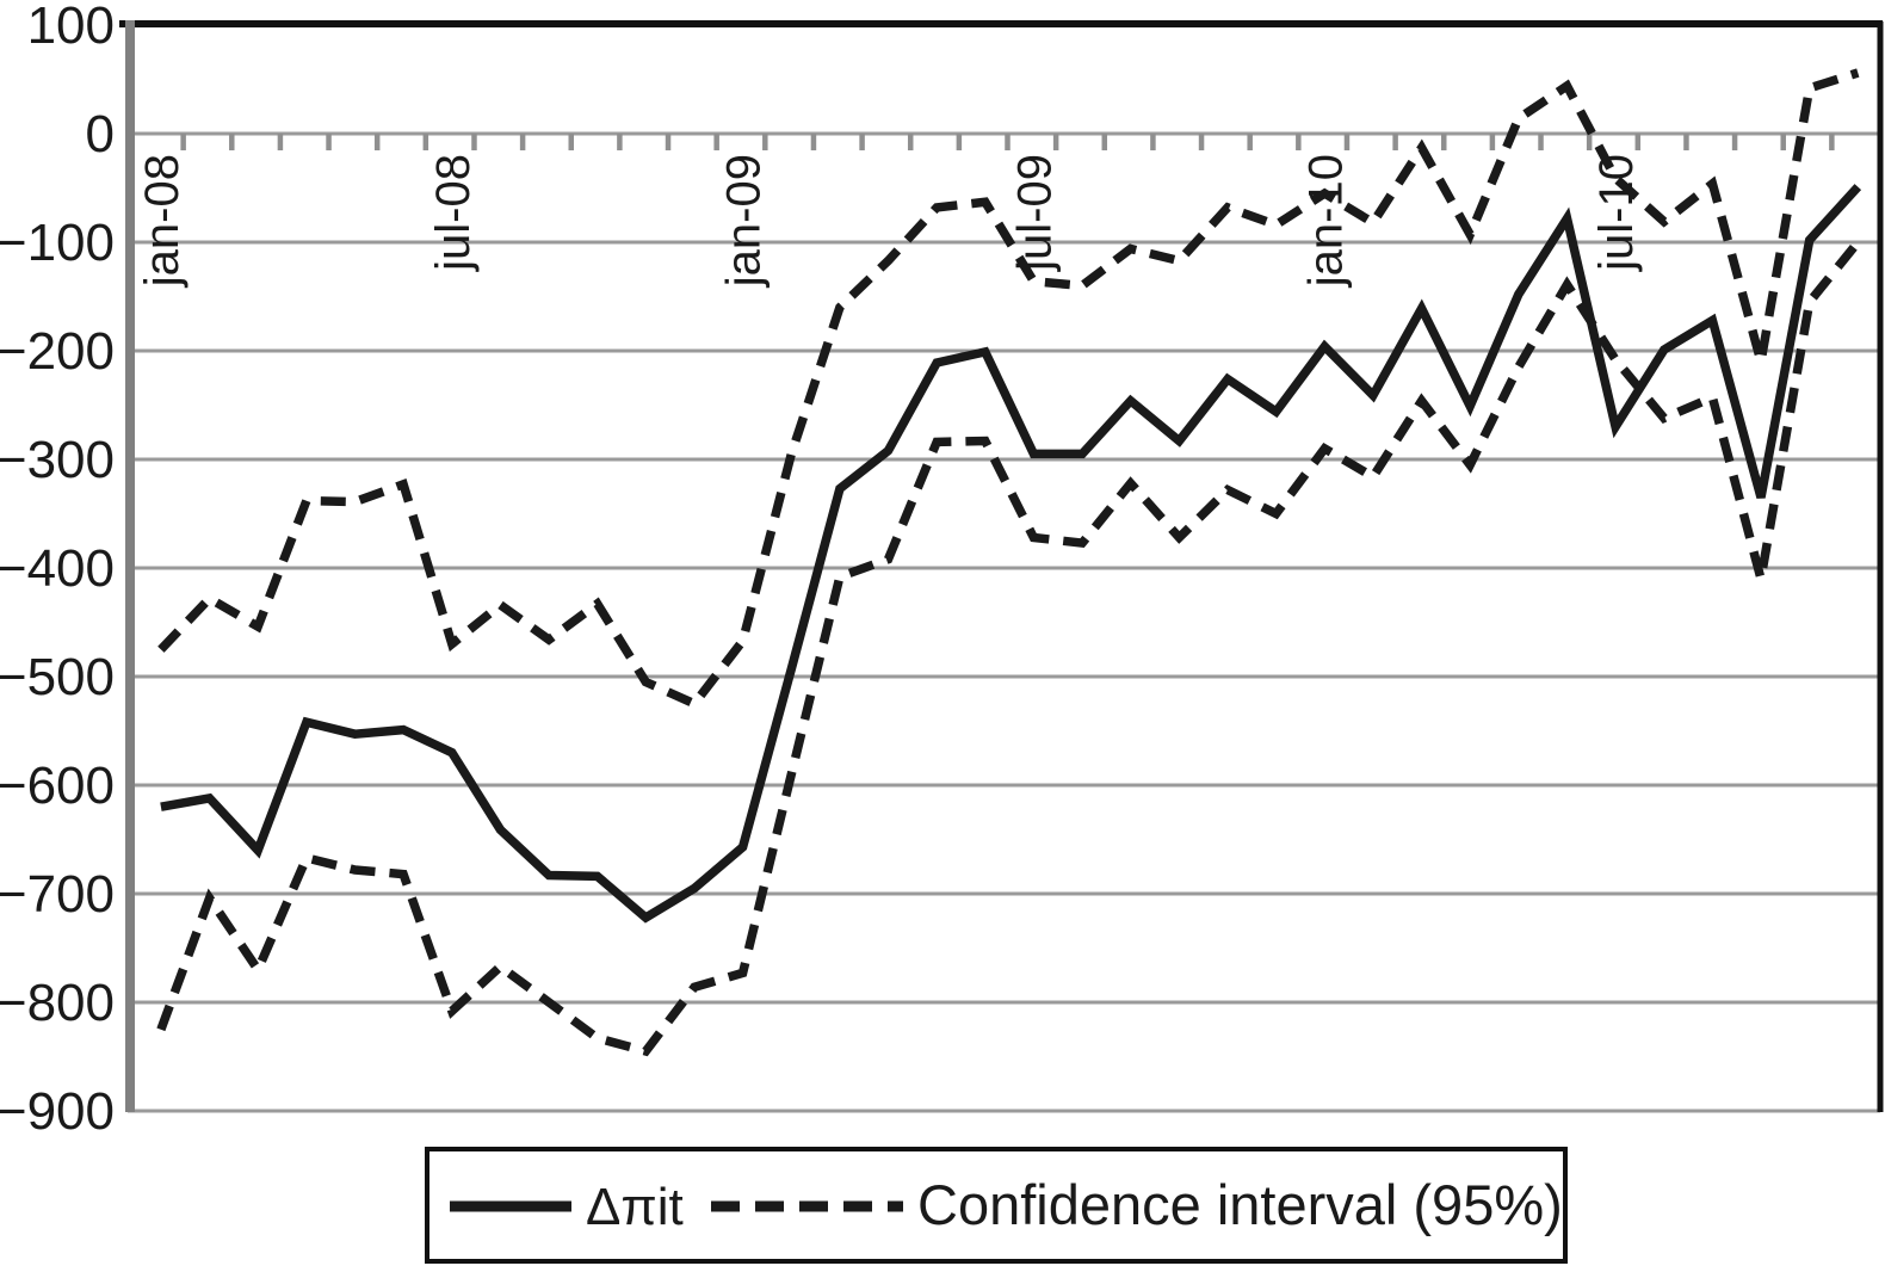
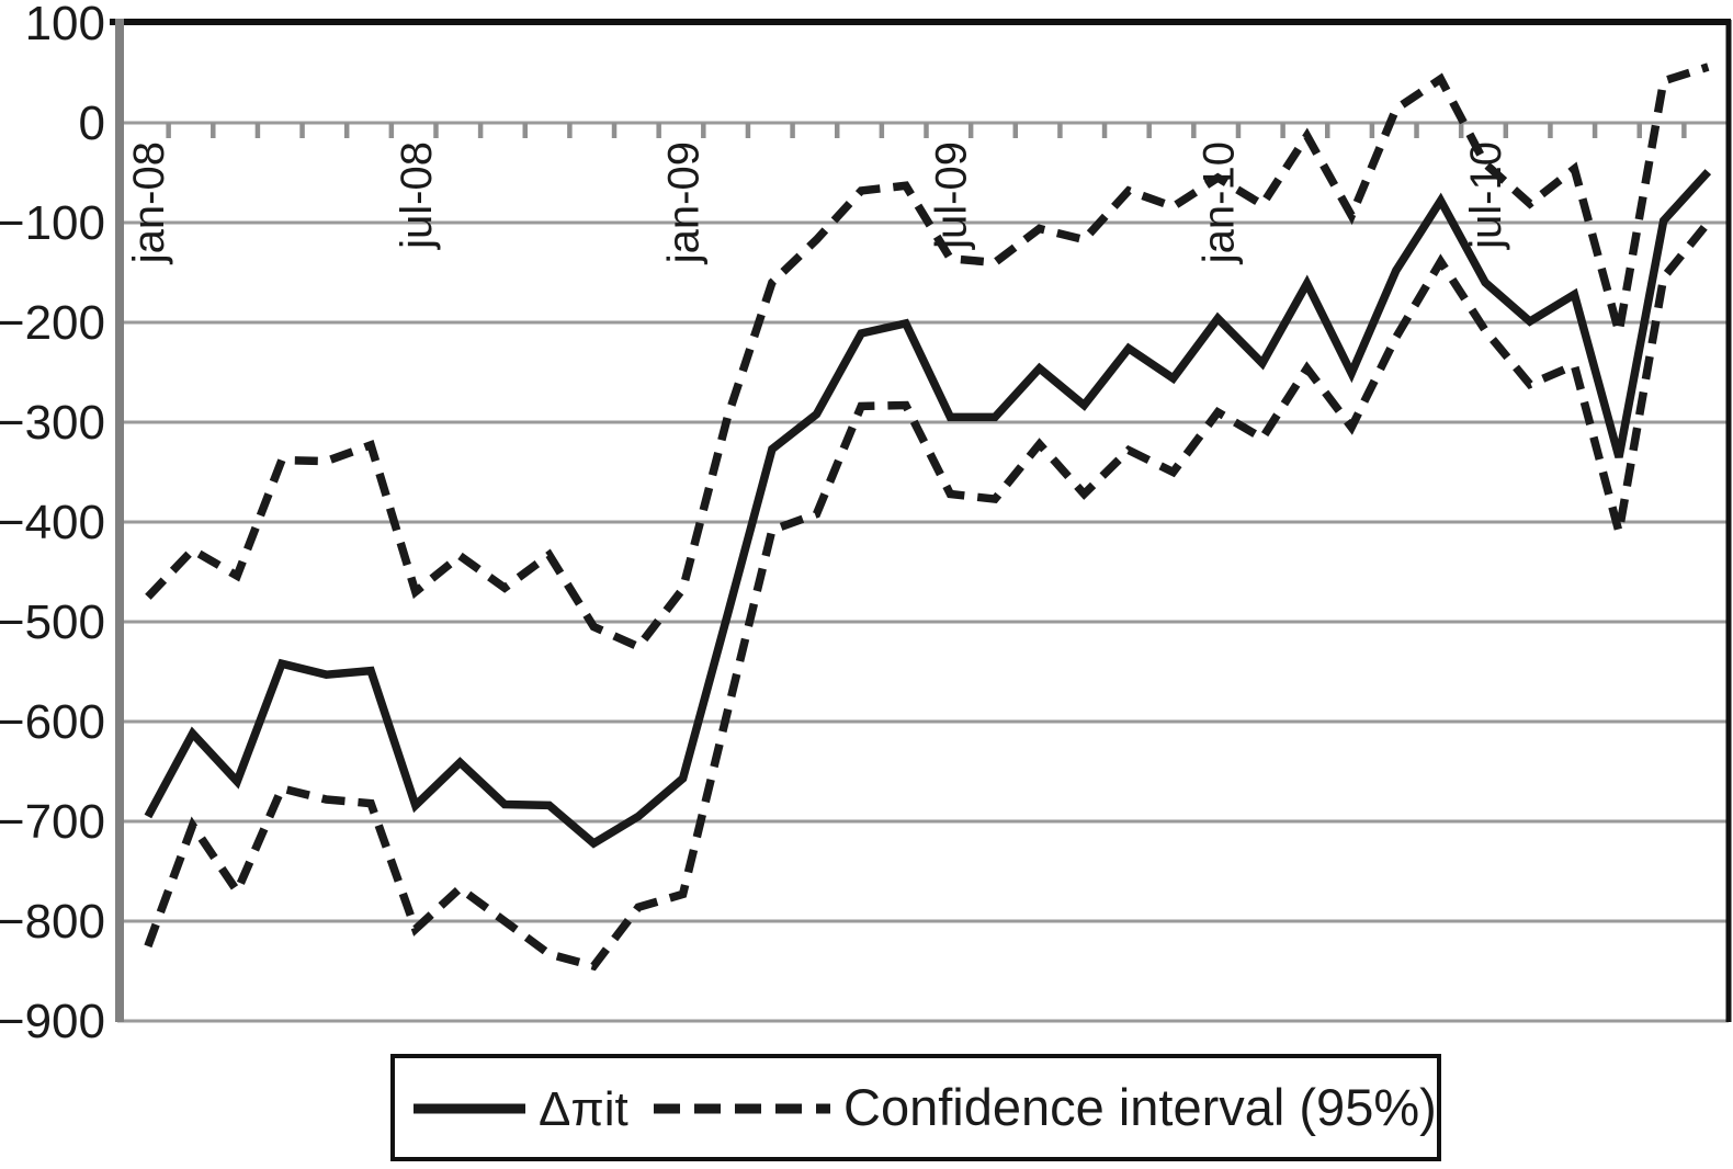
Δπit/jan-08: -620 -> -700
Δπit/jul-08: -570 -> -680
Δπit/jul-10: -270 -> -160
